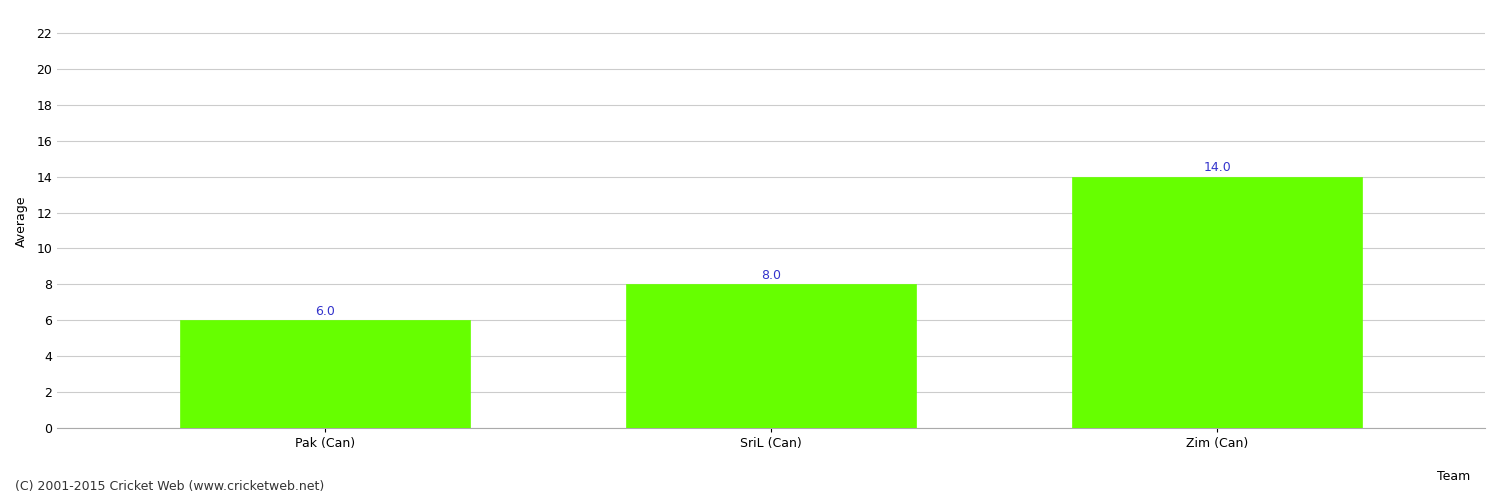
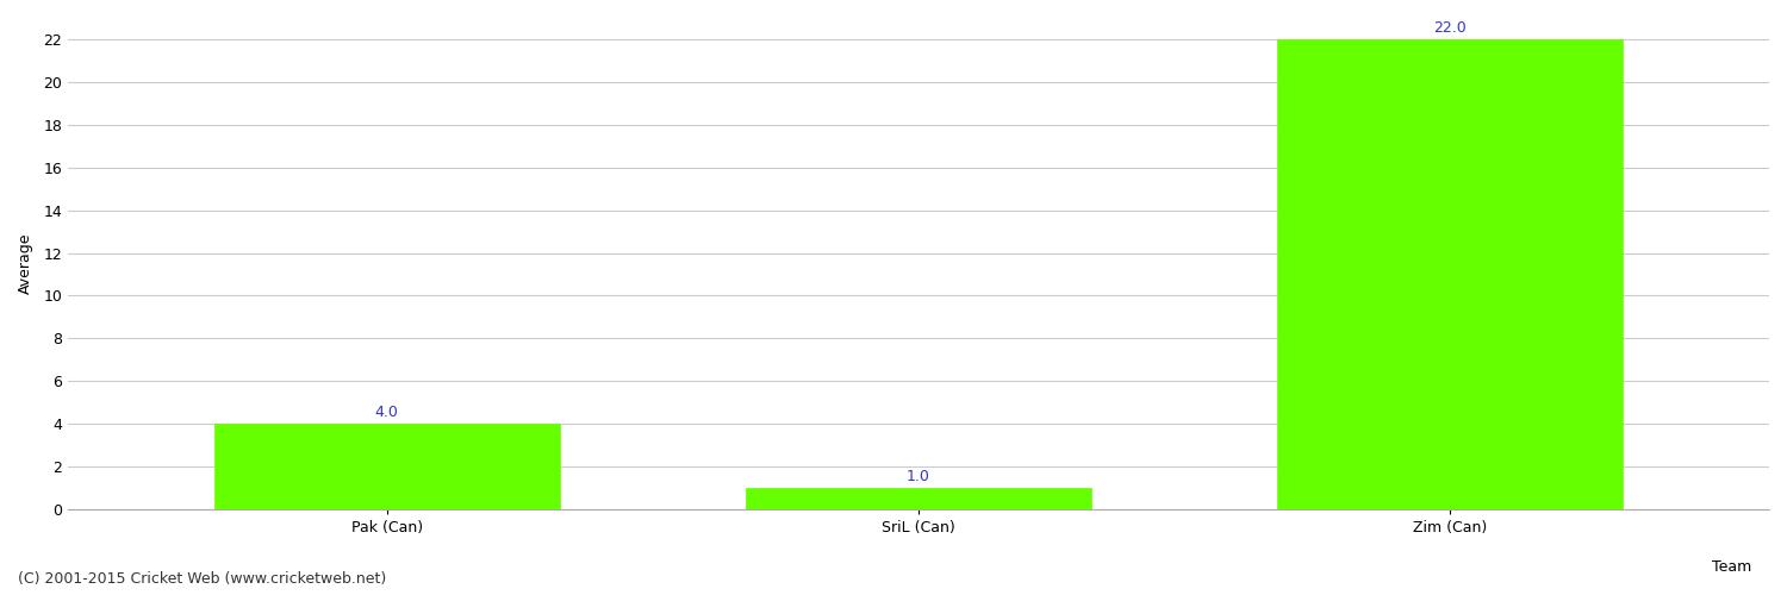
Pak (Can): 6.0 -> 4.0
SriL (Can): 8.0 -> 1.0
Zim (Can): 14.0 -> 22.0
